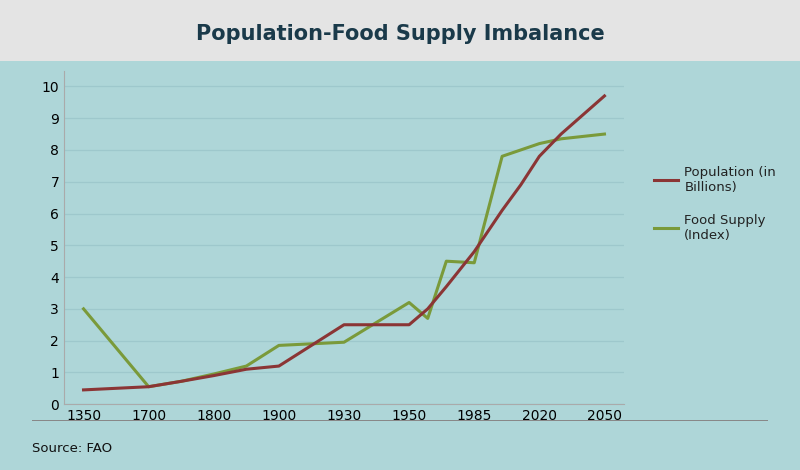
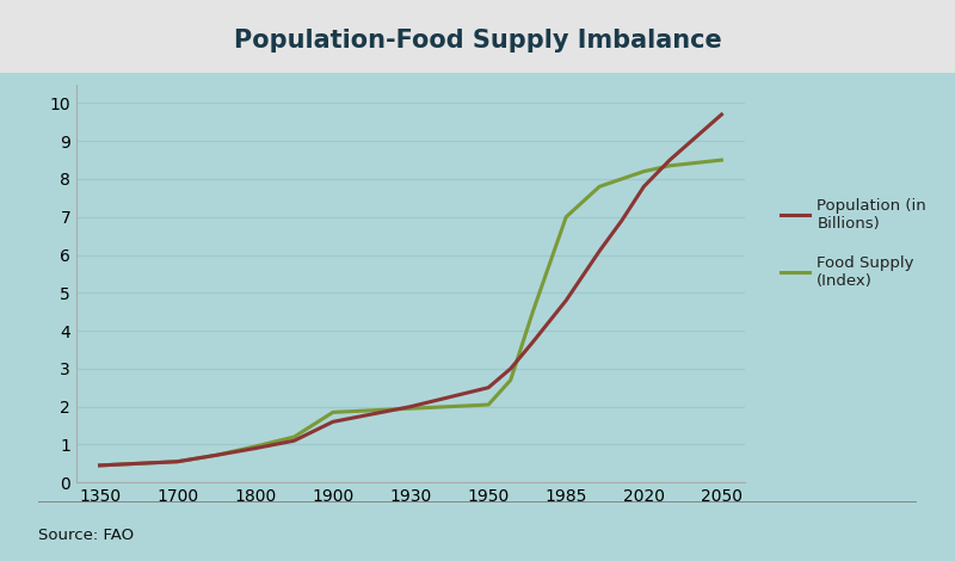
Food Supply (Index)/1350: 3.00 -> 0.45
Population (in Billions)/1900: 1.20 -> 1.60
Population (in Billions)/1930: 2.50 -> 2.00
Food Supply (Index)/1950: 3.20 -> 2.05
Food Supply (Index)/1985: 4.45 -> 7.00
